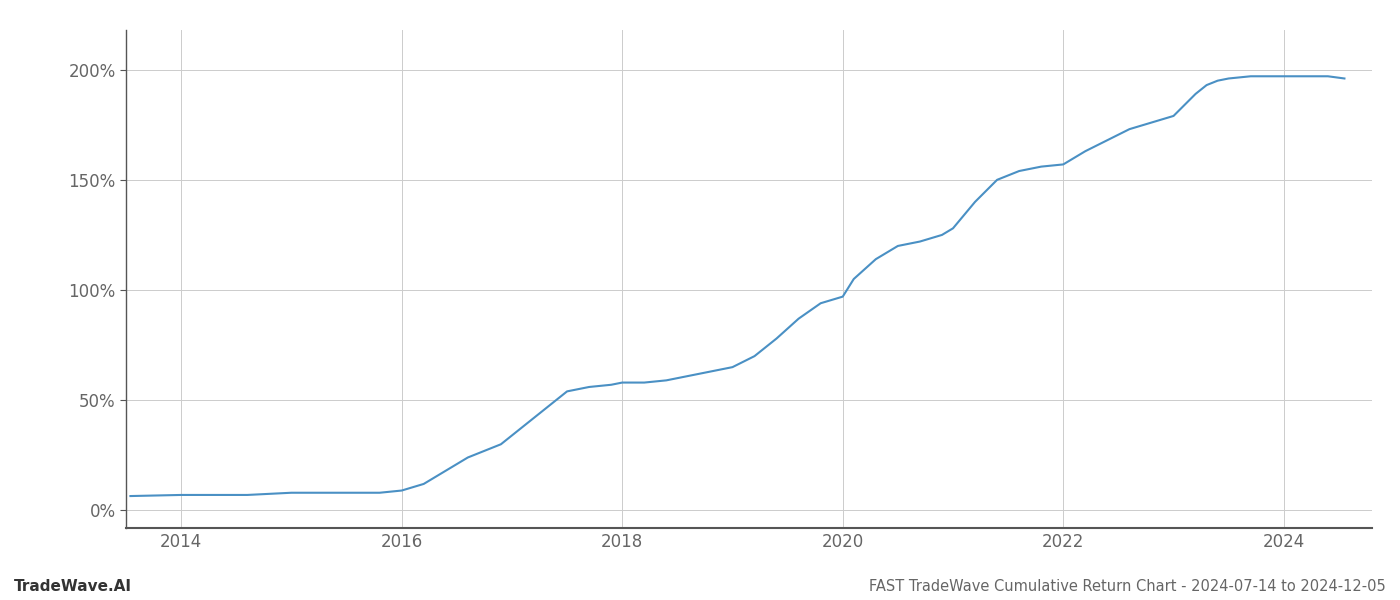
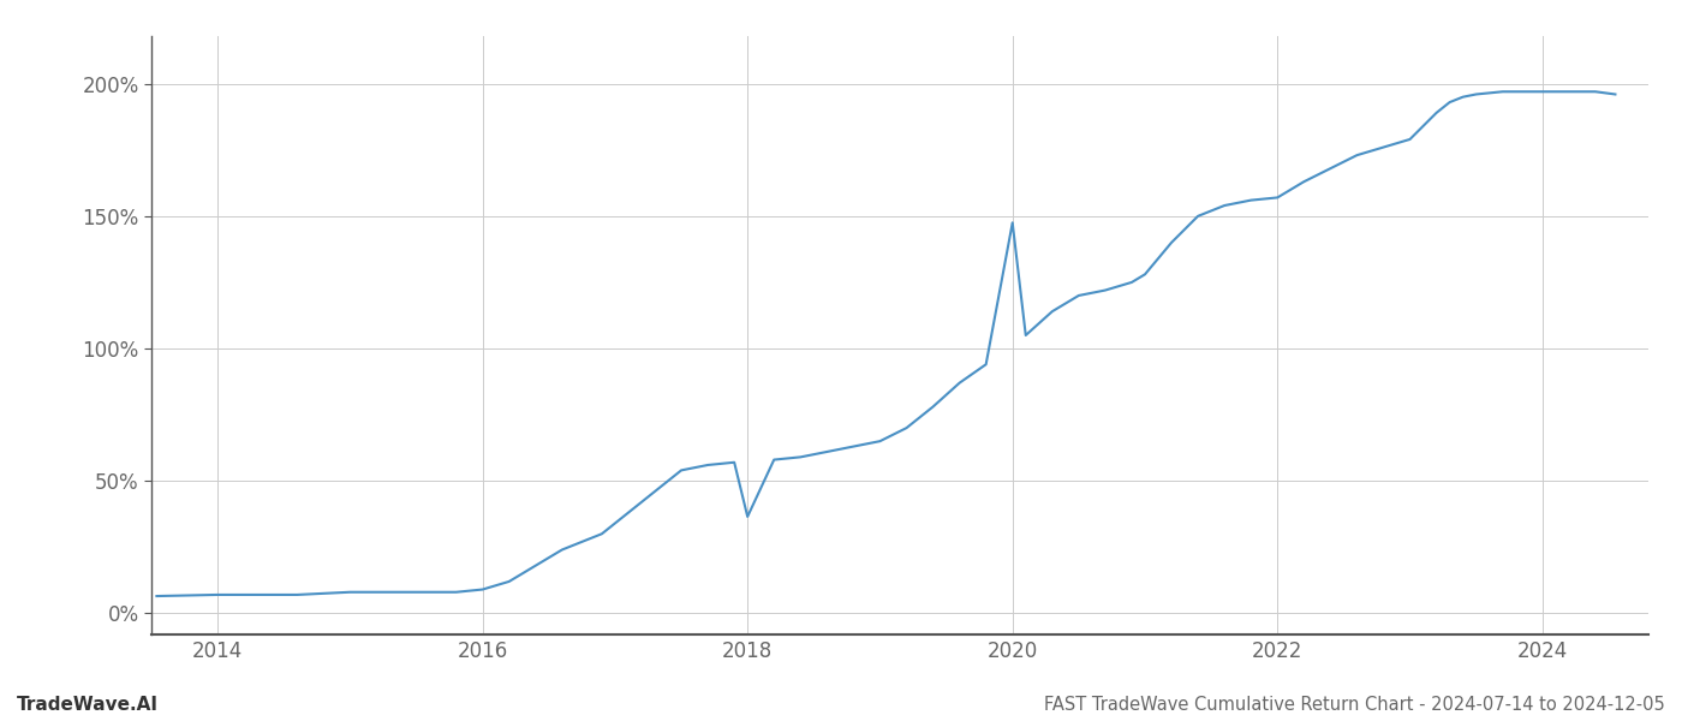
2018: 58.0% -> 36.5%
2020: 97.0% -> 147.5%
